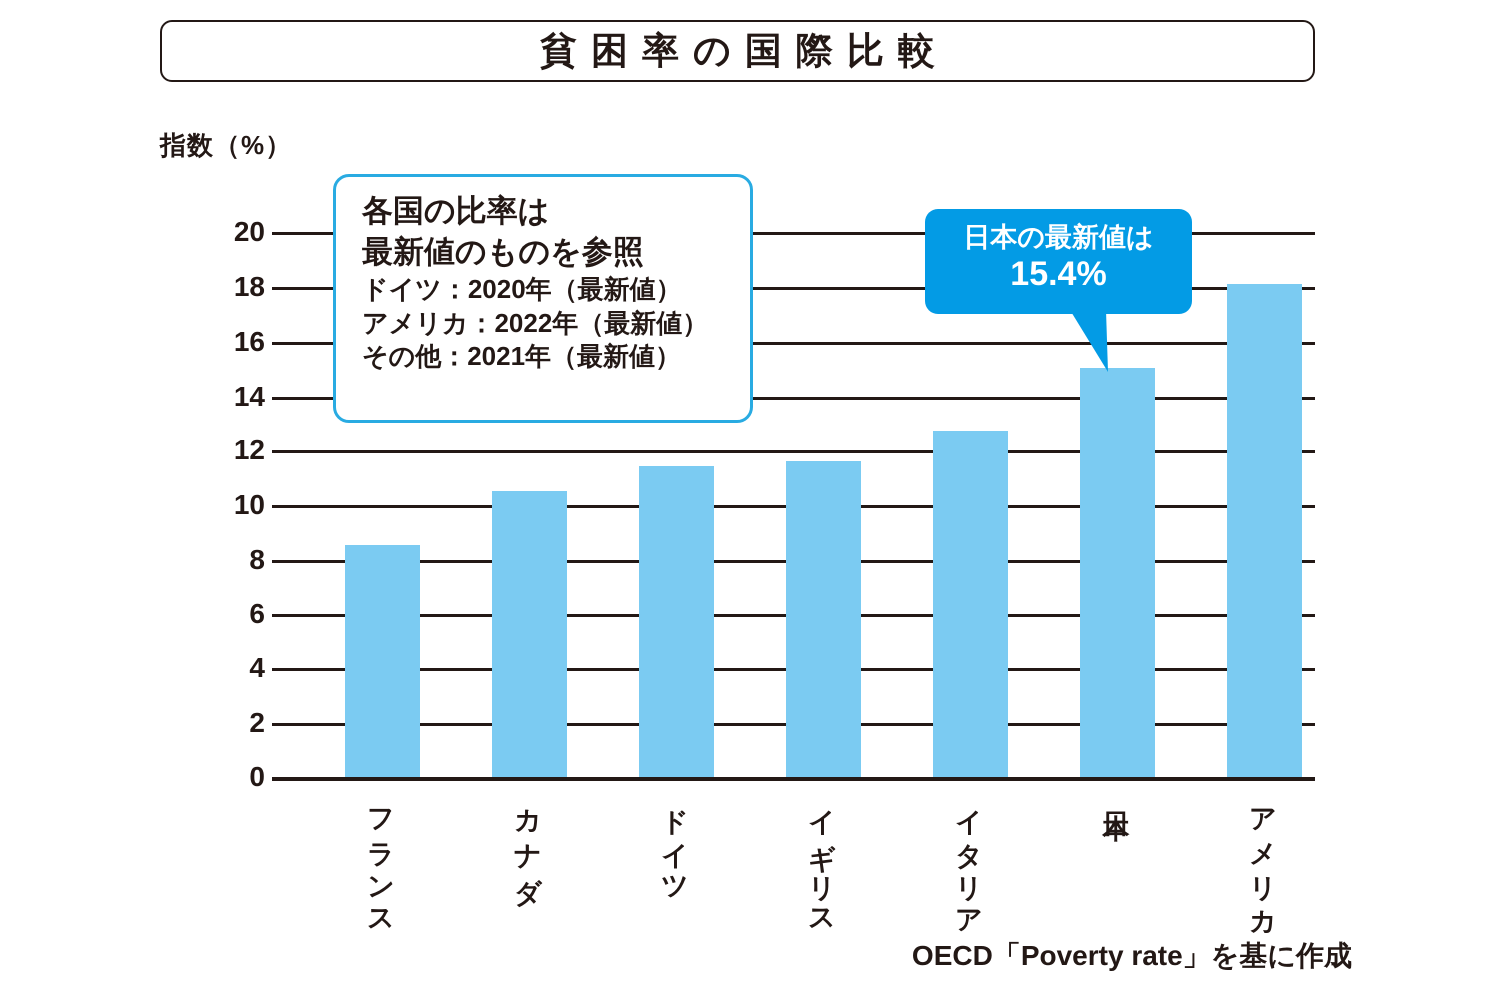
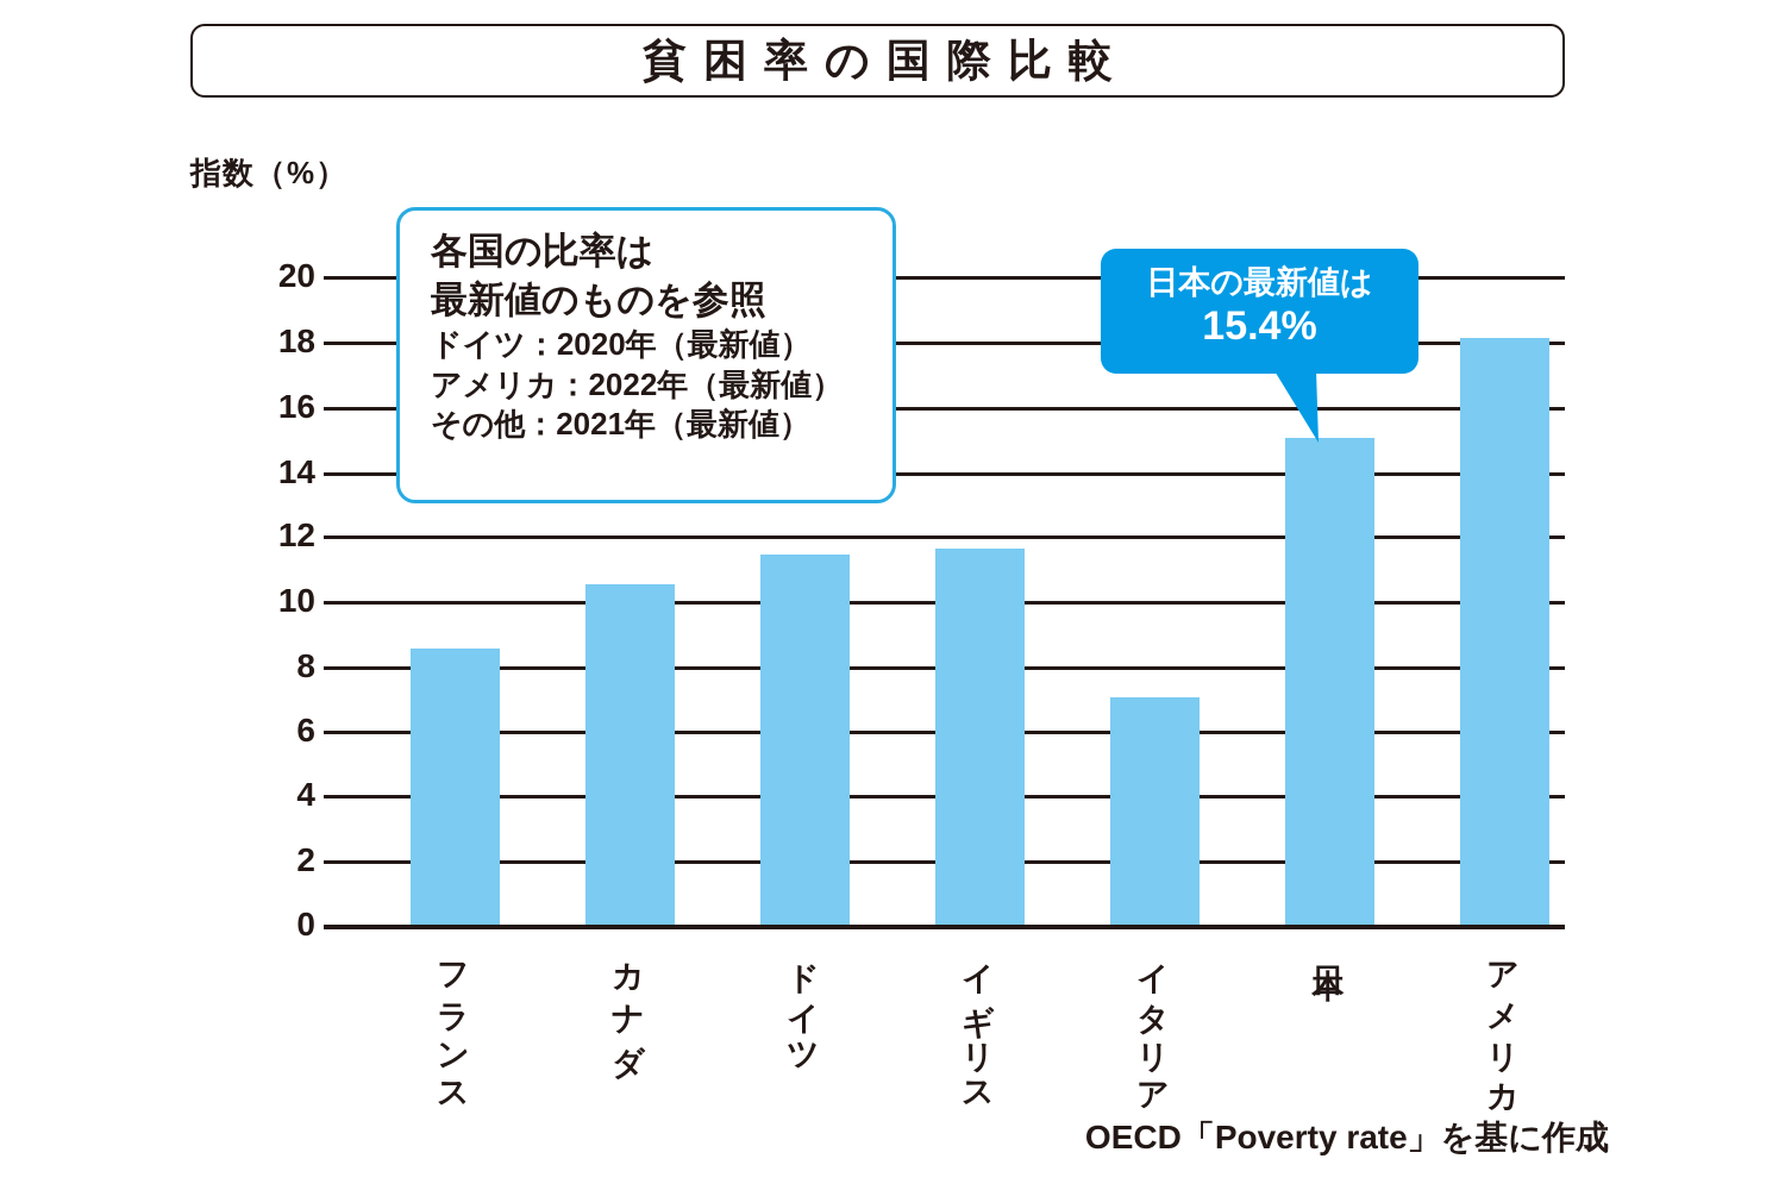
イタリア: 12.7 -> 7.0
